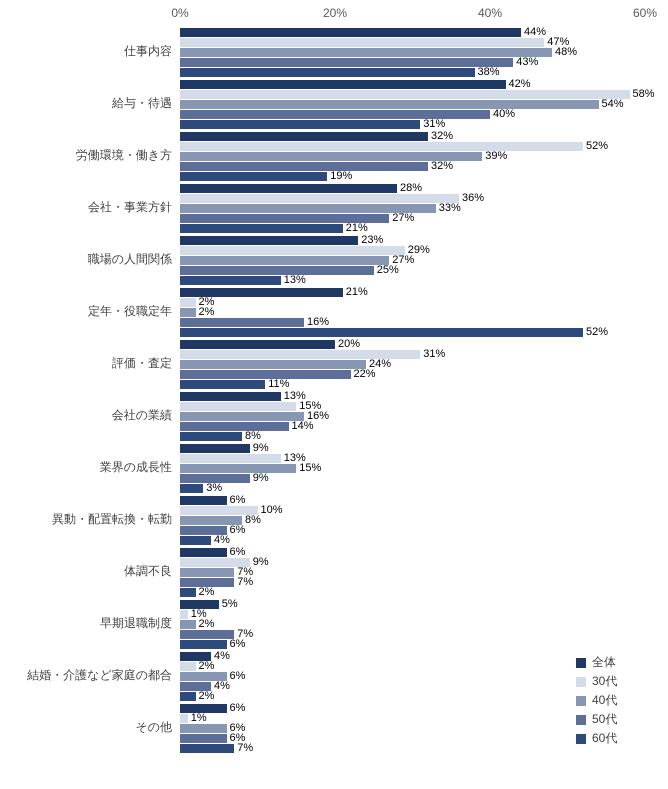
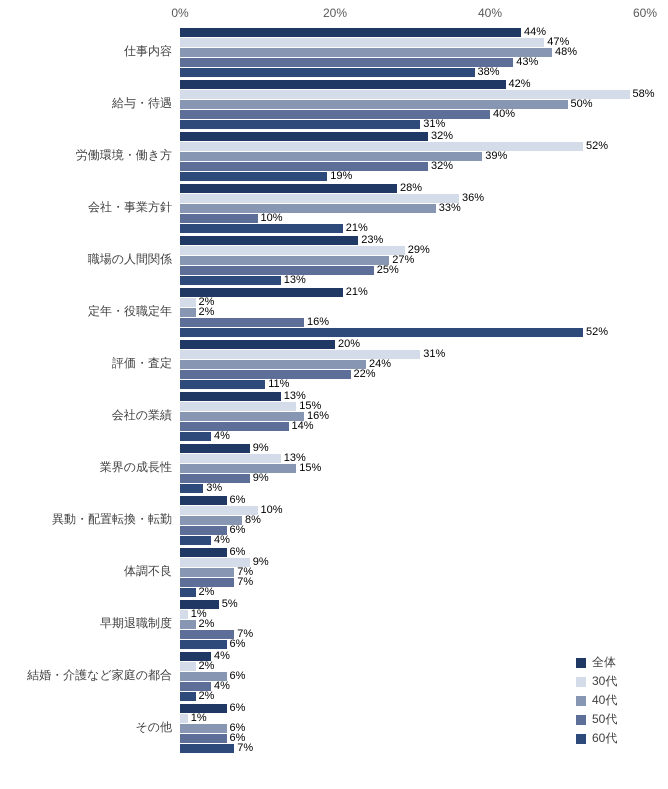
40代/給与・待遇: 54% -> 50%
50代/会社・事業方針: 27% -> 10%
60代/会社の業績: 8% -> 4%
